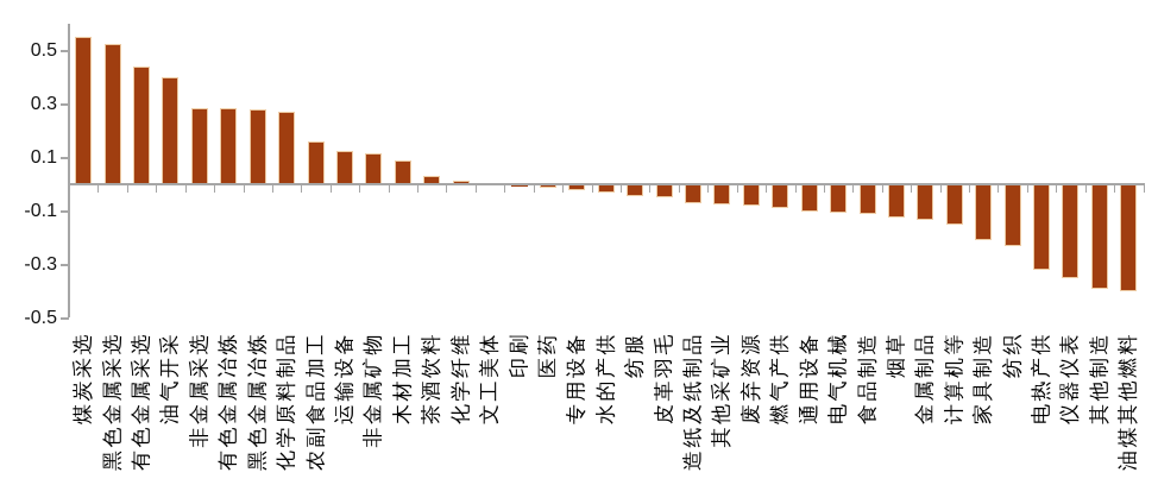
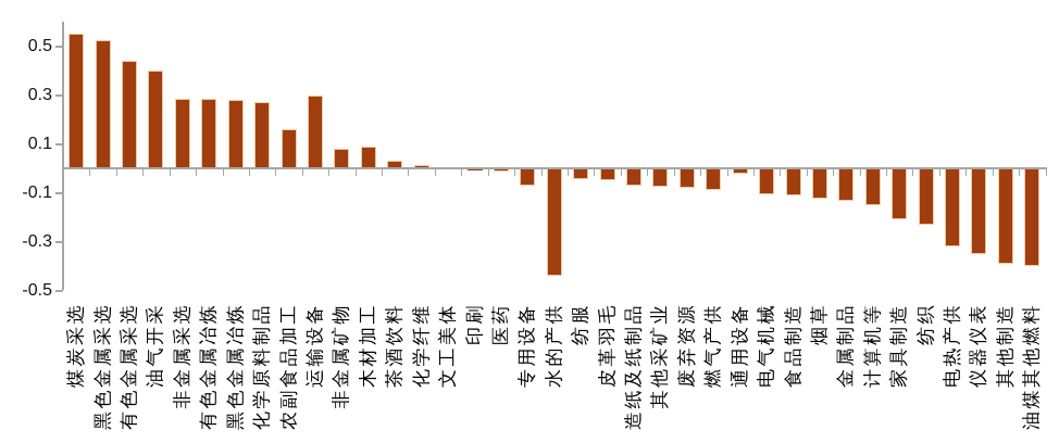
运输设备: 0.12 -> 0.30
非金属矿物: 0.12 -> 0.08
专用设备: -0.02 -> -0.07
水的产供: -0.03 -> -0.44
通用设备: -0.10 -> -0.02
